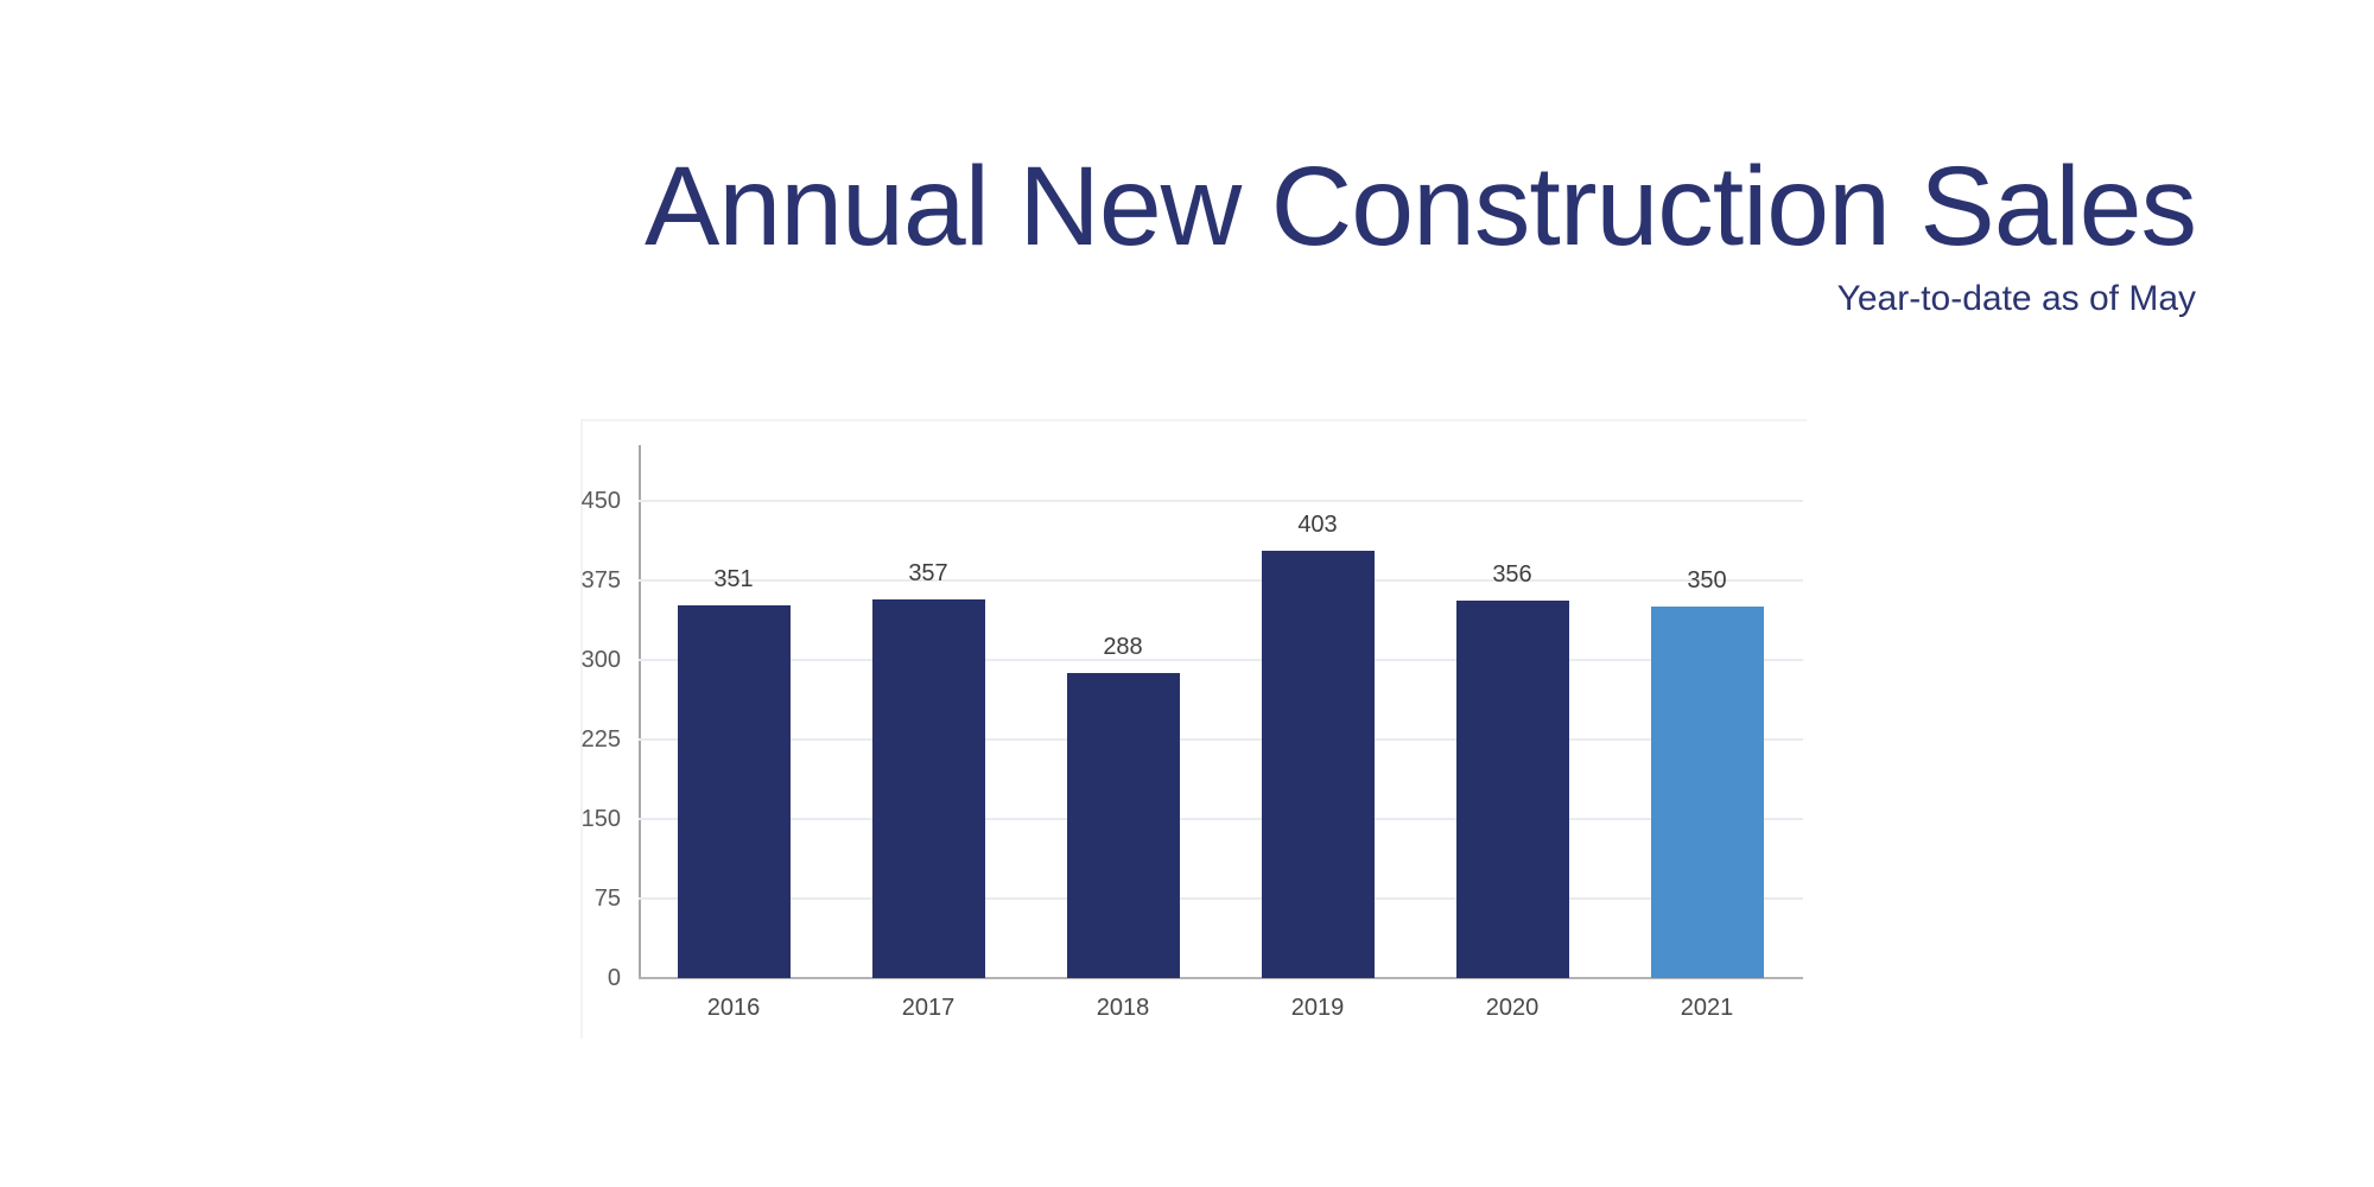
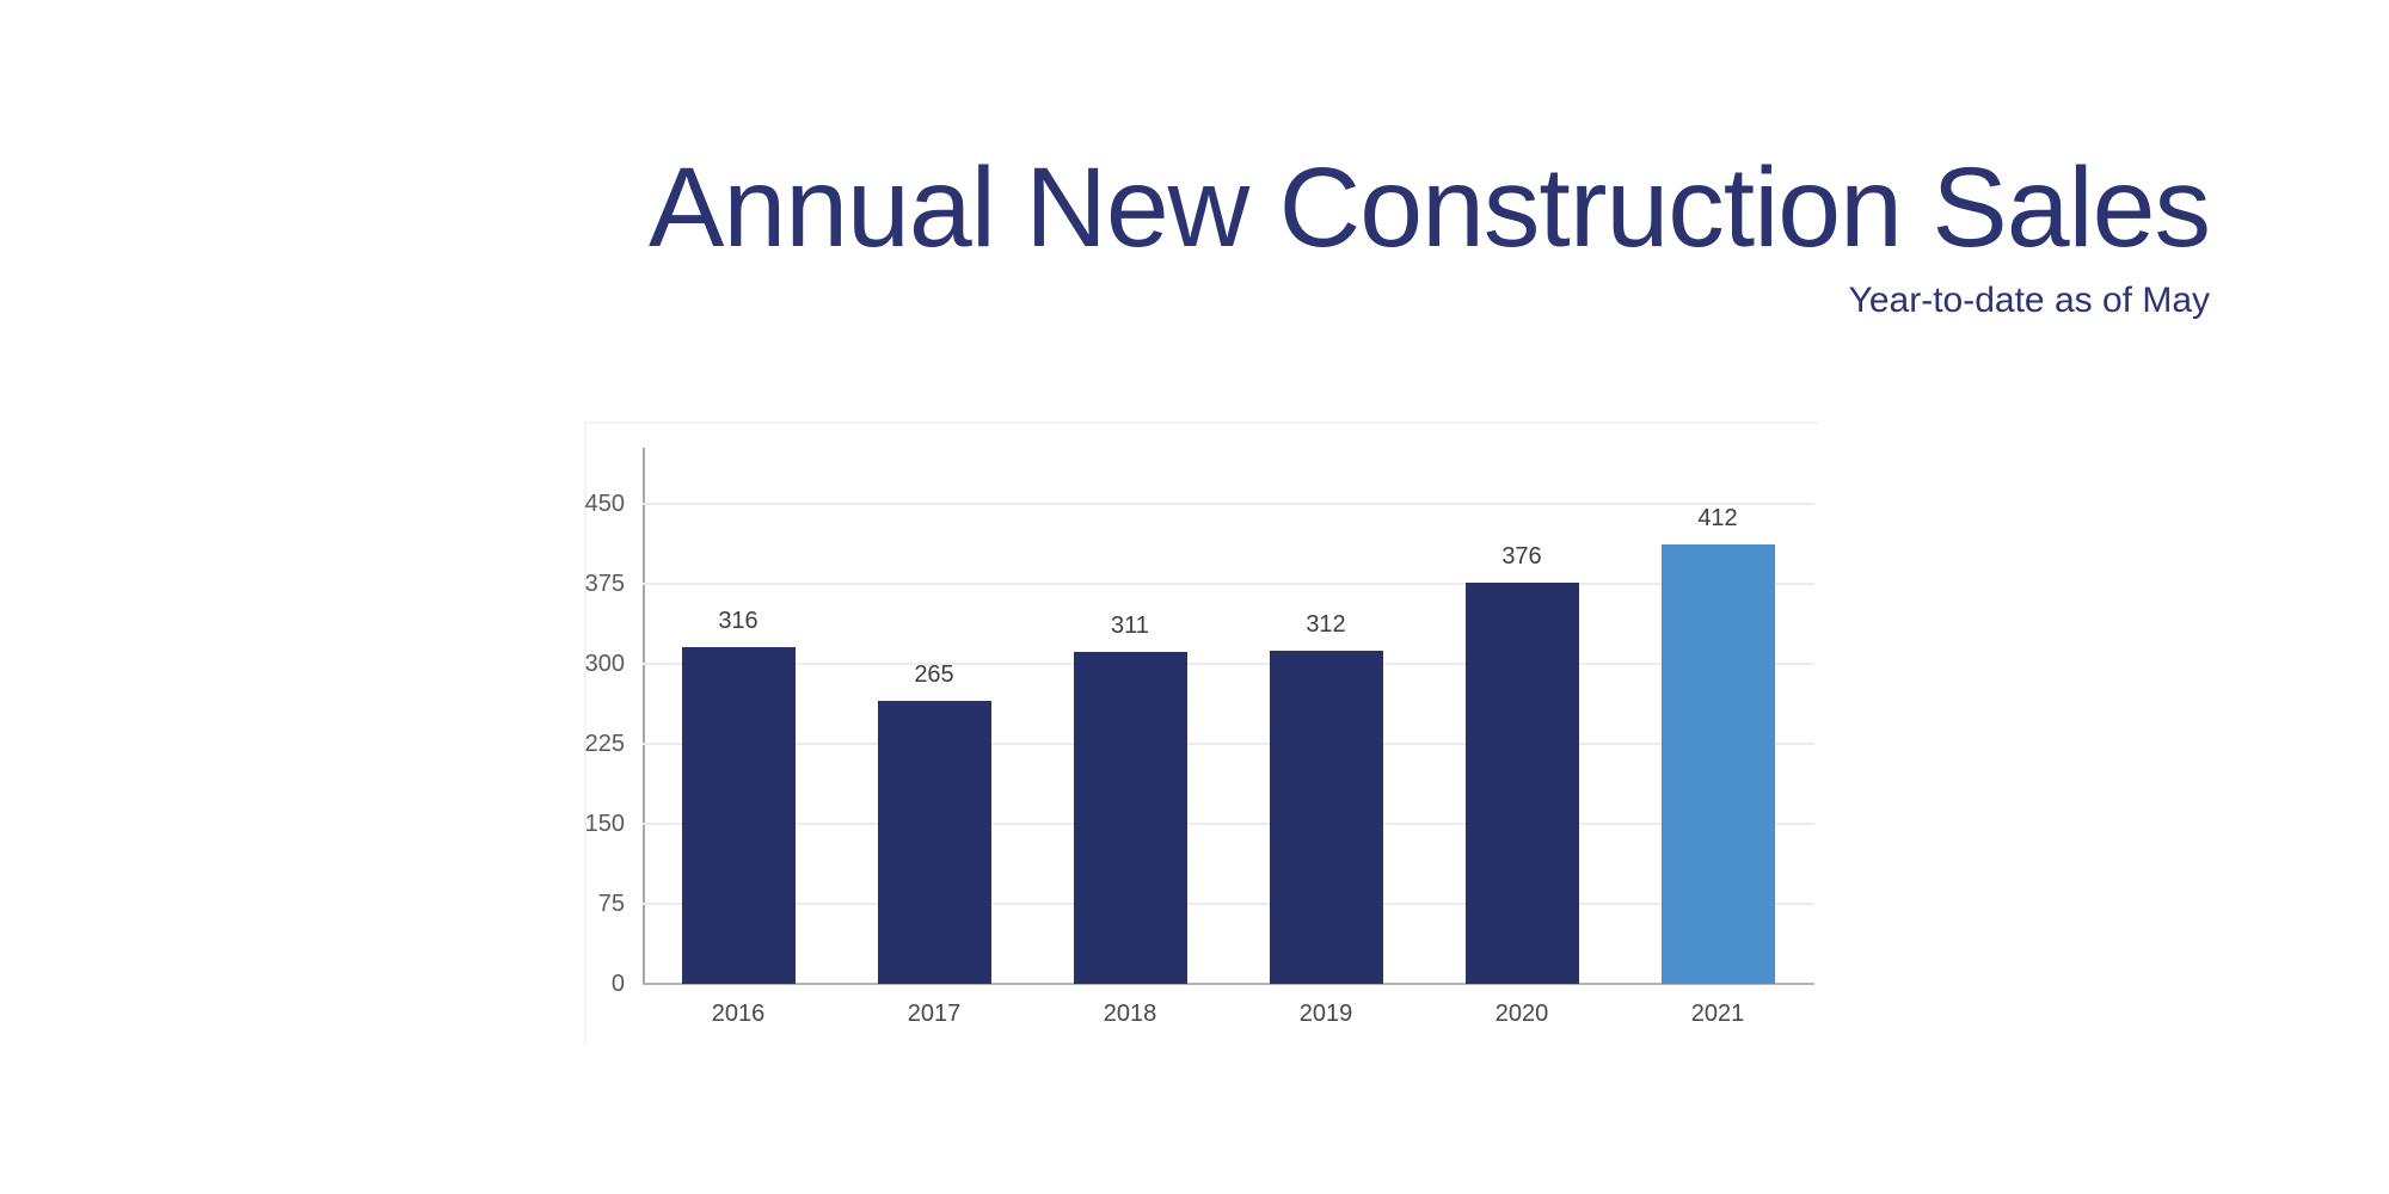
2016: 351 -> 316
2017: 357 -> 265
2018: 288 -> 311
2019: 403 -> 312
2020: 356 -> 376
2021: 350 -> 412
